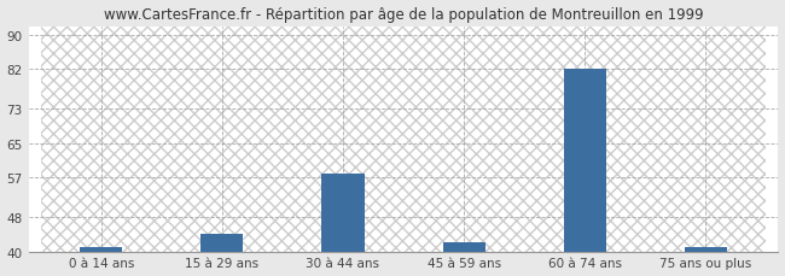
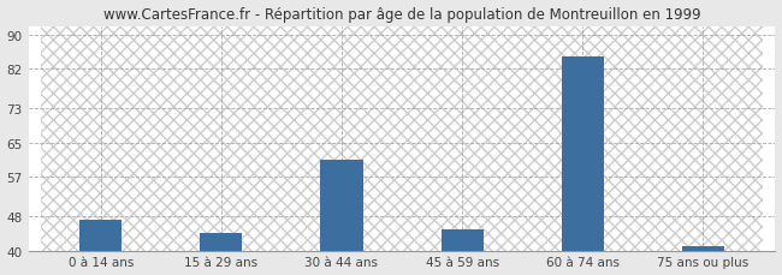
0 à 14 ans: 41 -> 47
30 à 44 ans: 58 -> 61
45 à 59 ans: 42 -> 45
60 à 74 ans: 82 -> 85
